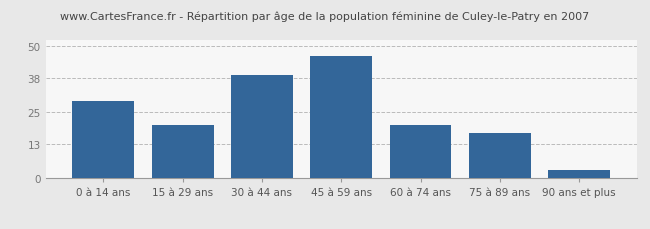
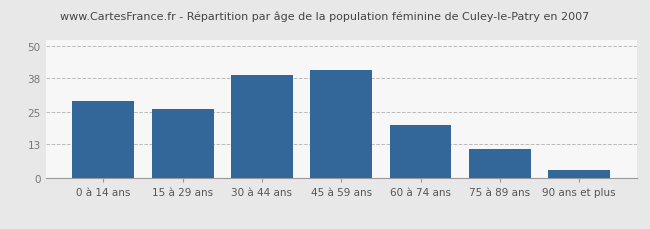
15 à 29 ans: 20 -> 26
45 à 59 ans: 46 -> 41
75 à 89 ans: 17 -> 11
